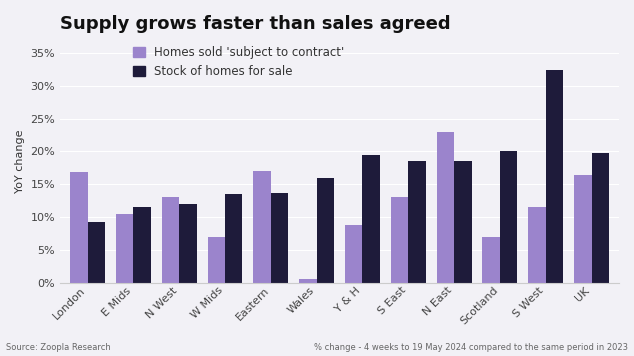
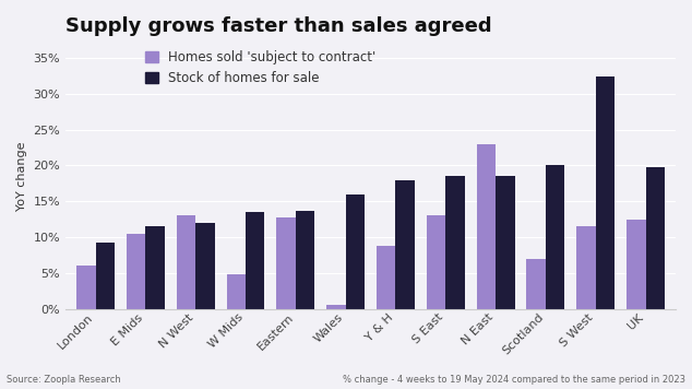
Homes sold 'subject to contract'/London: 16.8% -> 6.0%
Homes sold 'subject to contract'/W Mids: 7.0% -> 4.8%
Homes sold 'subject to contract'/Eastern: 17.0% -> 12.8%
Stock of homes for sale/Y & H: 19.4% -> 18.0%
Homes sold 'subject to contract'/UK: 16.4% -> 12.5%
